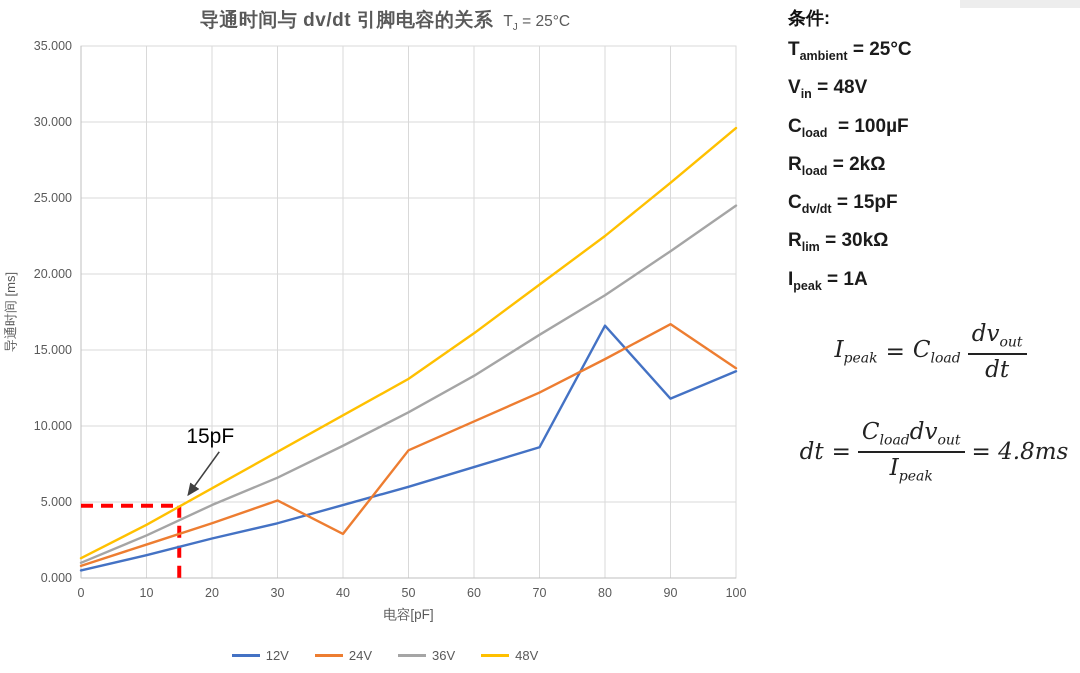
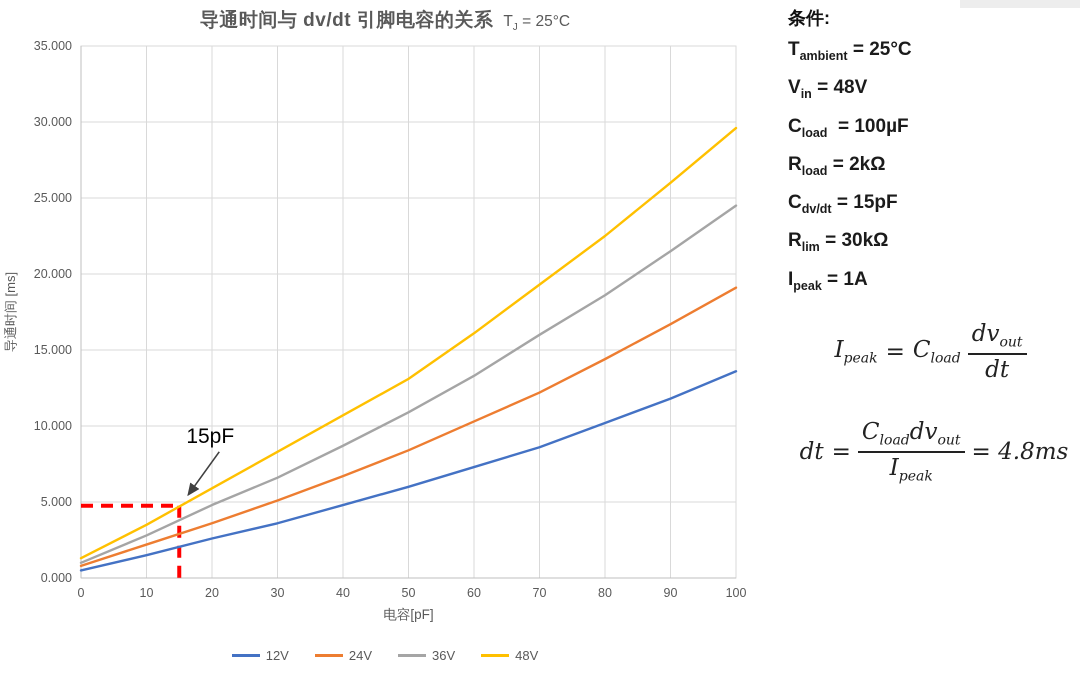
24V/40: 2.9 -> 6.7
12V/80: 16.6 -> 10.2
24V/100: 13.8 -> 19.1
